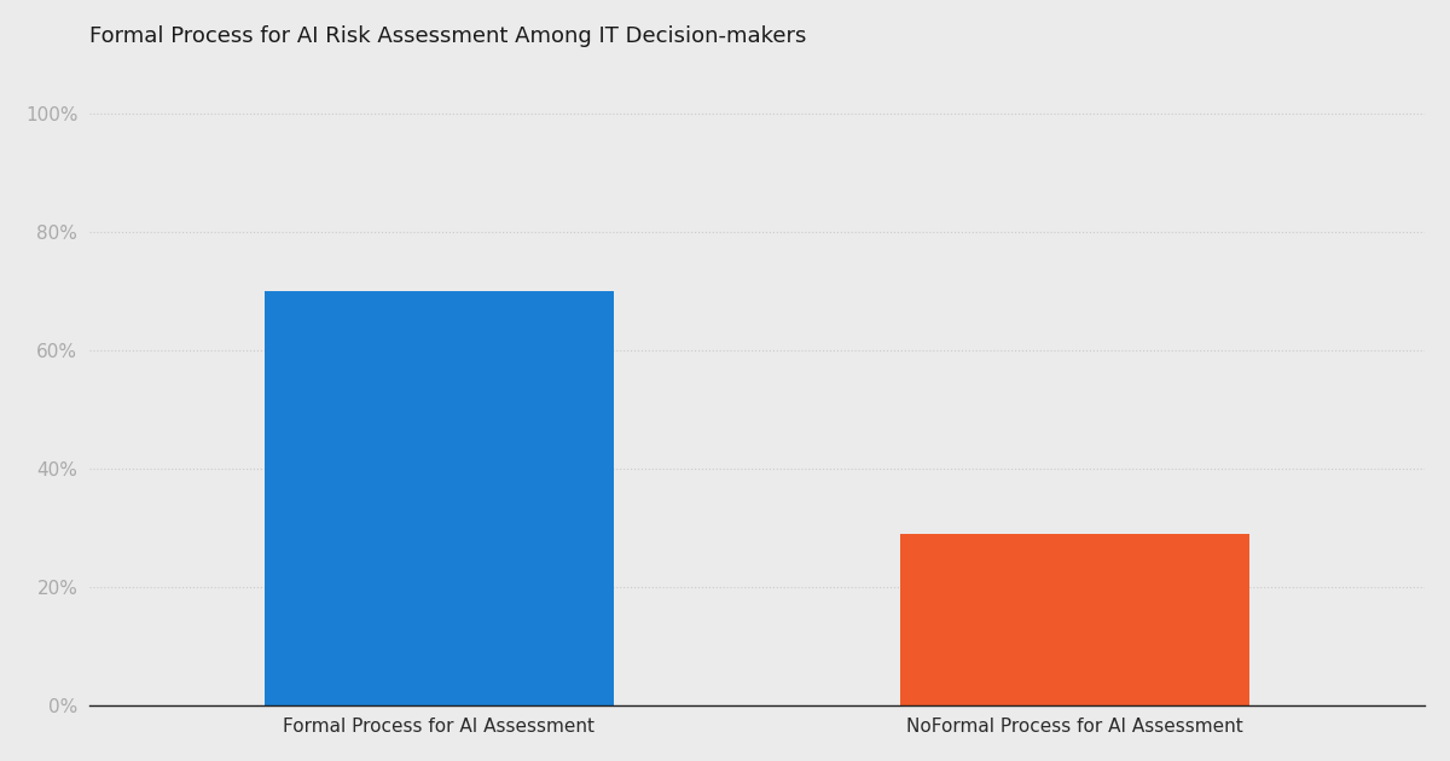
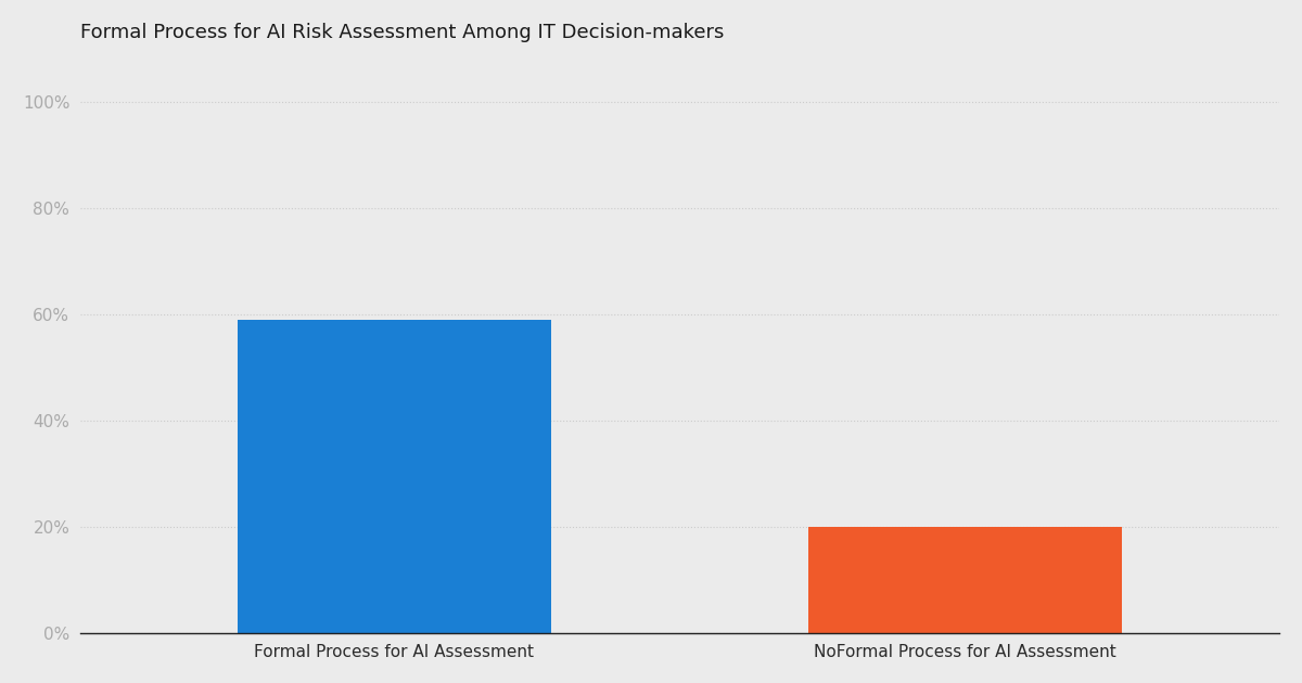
Formal Process for AI Assessment: 70% -> 59%
NoFormal Process for AI Assessment: 29% -> 20%
